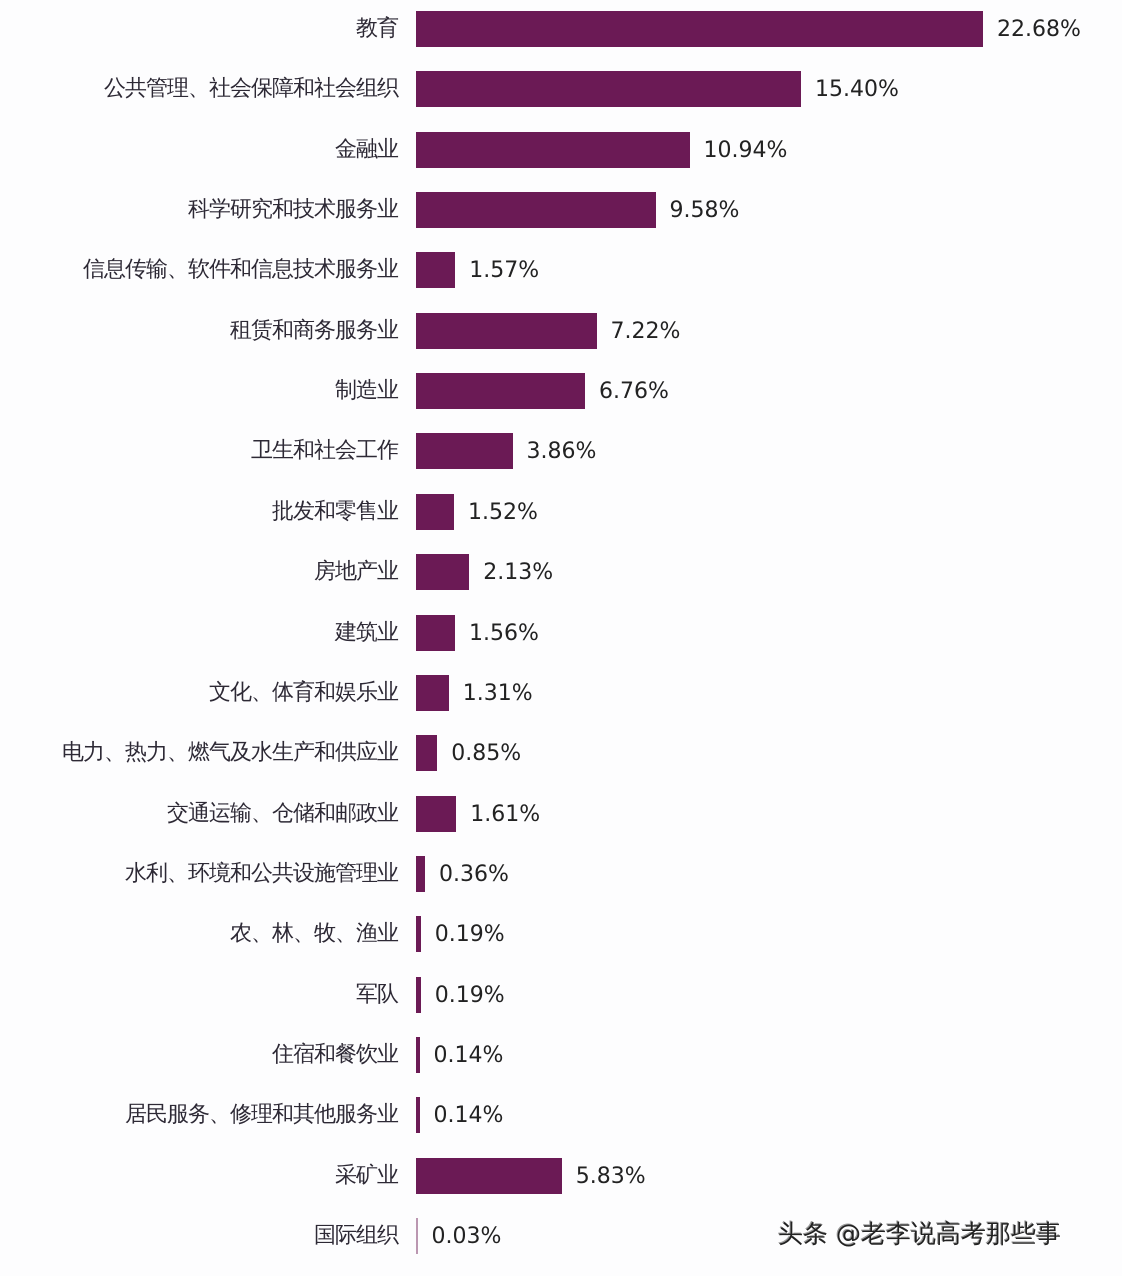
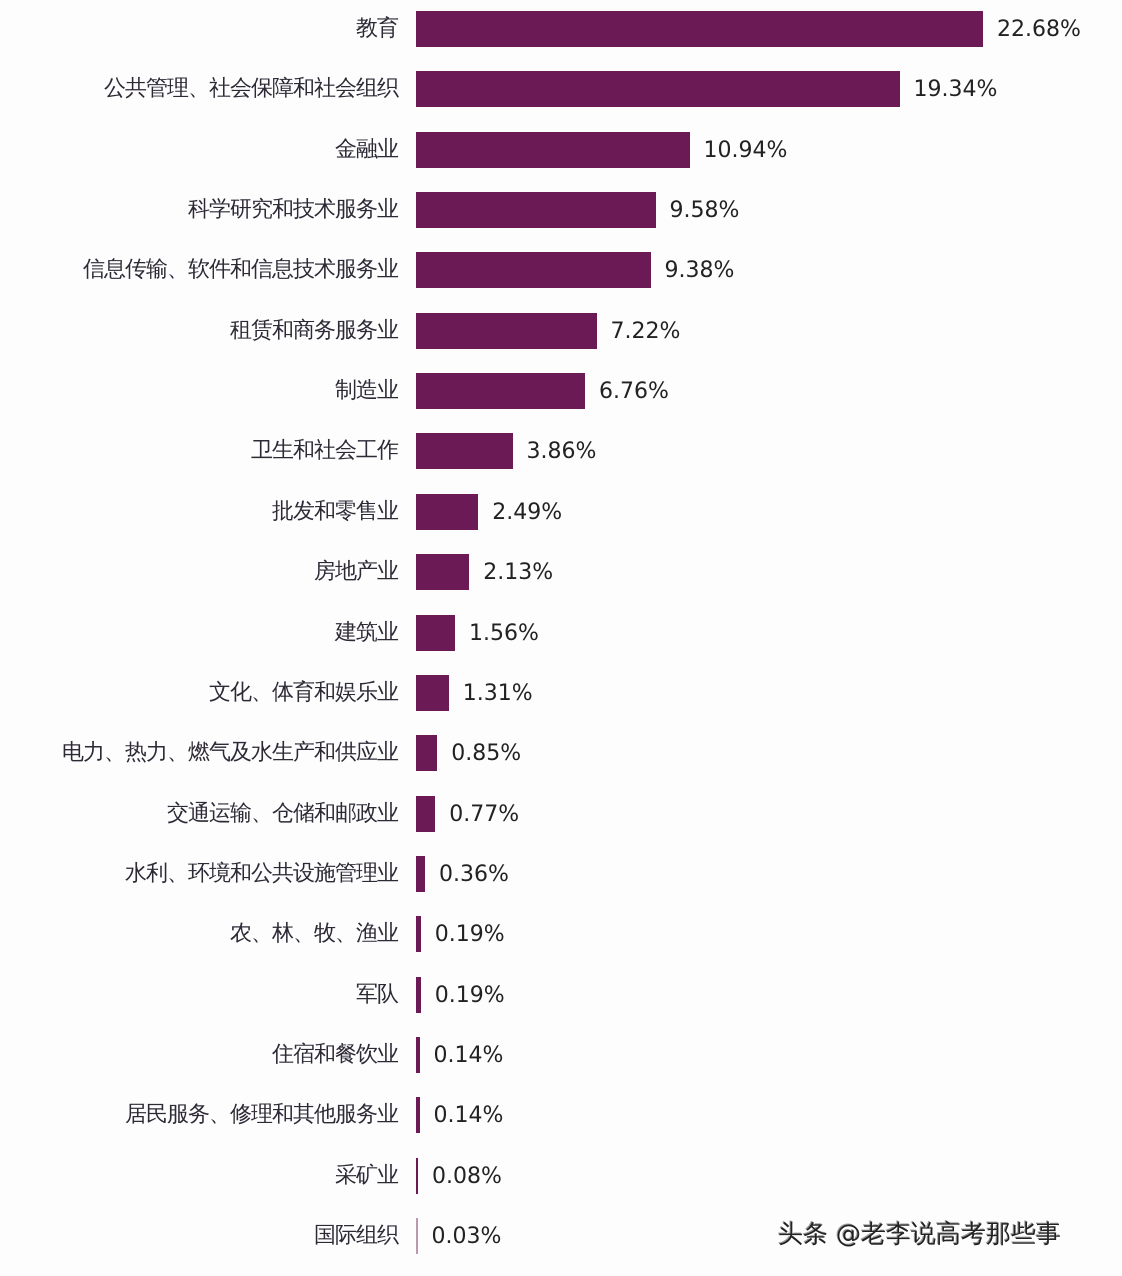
公共管理、社会保障和社会组织: 15.40% -> 19.34%
信息传输、软件和信息技术服务业: 1.57% -> 9.38%
批发和零售业: 1.52% -> 2.49%
交通运输、仓储和邮政业: 1.61% -> 0.77%
采矿业: 5.83% -> 0.08%
